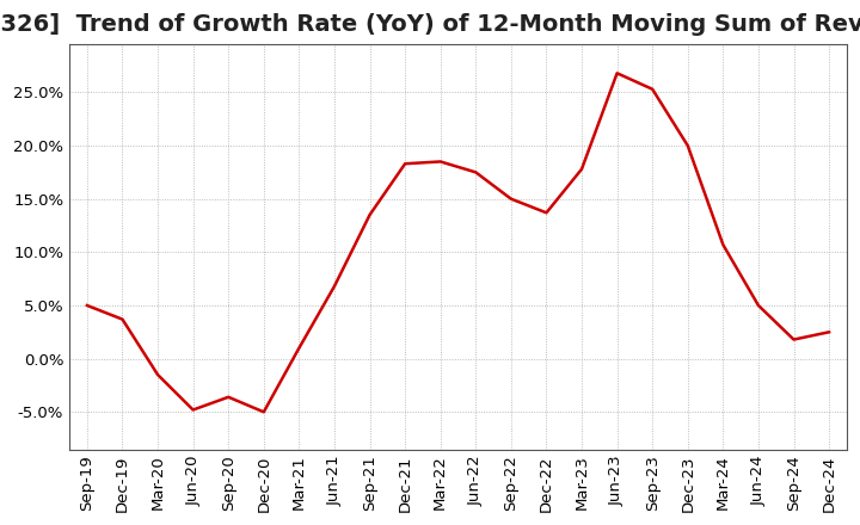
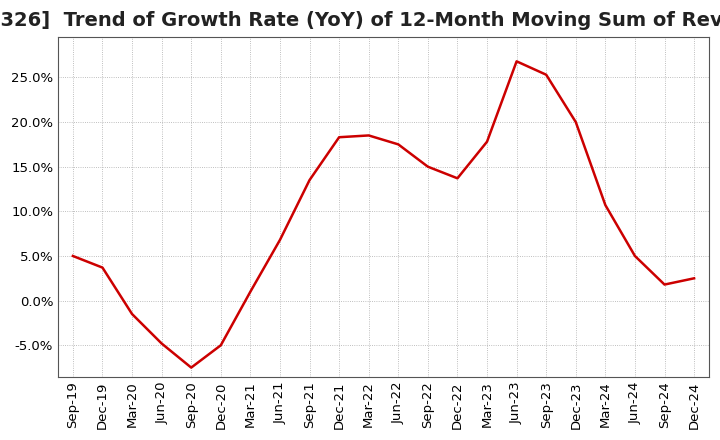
Sep-20: -3.6% -> -7.5%
